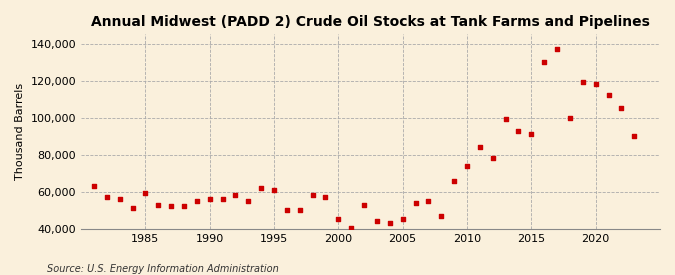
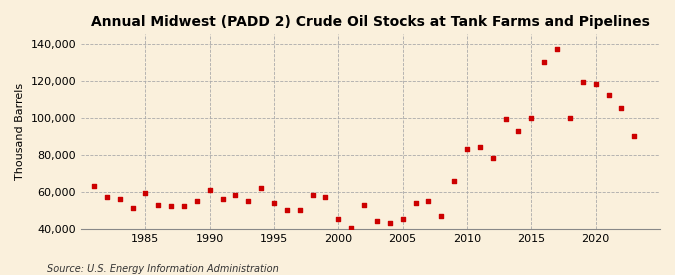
1990: 56,000 -> 61,000
1995: 61,000 -> 54,000
2010: 74,000 -> 83,000
2015: 91,000 -> 100,000
